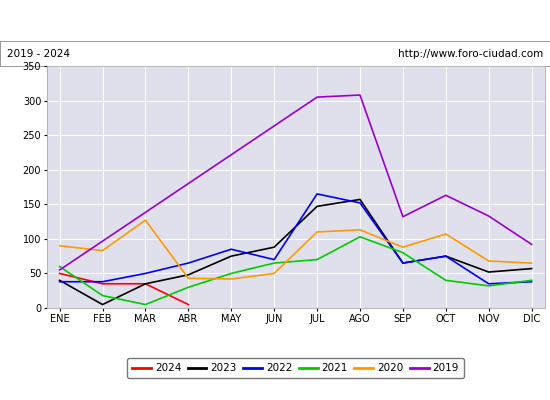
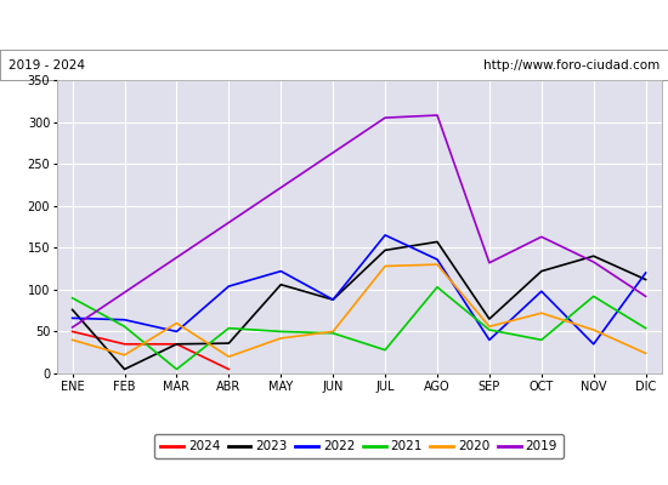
2023/ENE: 40 -> 76
2022/ENE: 38 -> 66
2021/ENE: 60 -> 90
2020/ENE: 90 -> 40
2022/FEB: 38 -> 64
2021/FEB: 18 -> 56
2020/FEB: 83 -> 22
2020/MAR: 127 -> 60
2023/ABR: 48 -> 36
2022/ABR: 65 -> 104
2021/ABR: 30 -> 54
2020/ABR: 43 -> 20
2023/MAY: 75 -> 106
2022/MAY: 85 -> 122
2022/JUN: 70 -> 88
2021/JUN: 65 -> 48
2021/JUL: 70 -> 28
2020/JUL: 110 -> 128
2022/AGO: 152 -> 136
2020/AGO: 113 -> 130
2022/SEP: 65 -> 40
2021/SEP: 80 -> 52
2020/SEP: 88 -> 56
2023/OCT: 75 -> 122
2022/OCT: 75 -> 98
2020/OCT: 107 -> 72
2023/NOV: 52 -> 140
2021/NOV: 32 -> 92
2020/NOV: 68 -> 52
2023/DIC: 57 -> 112
2022/DIC: 38 -> 120
2021/DIC: 40 -> 54
2020/DIC: 65 -> 24
